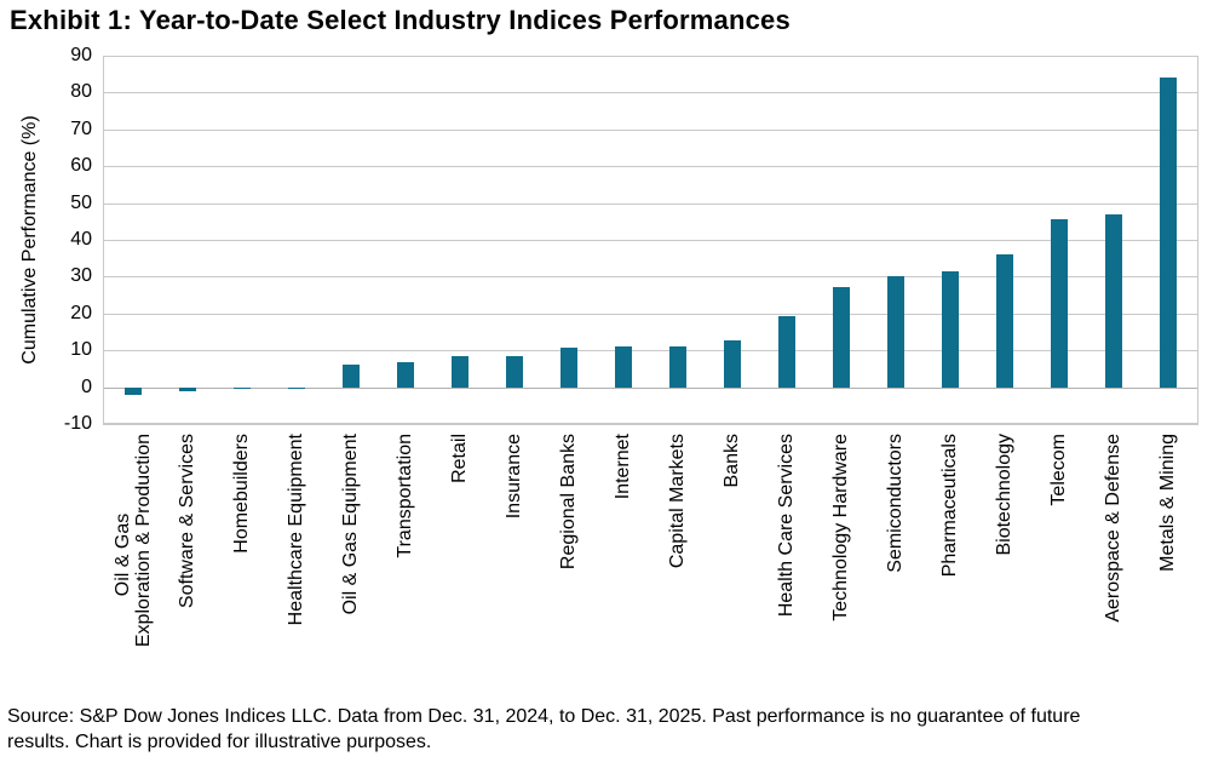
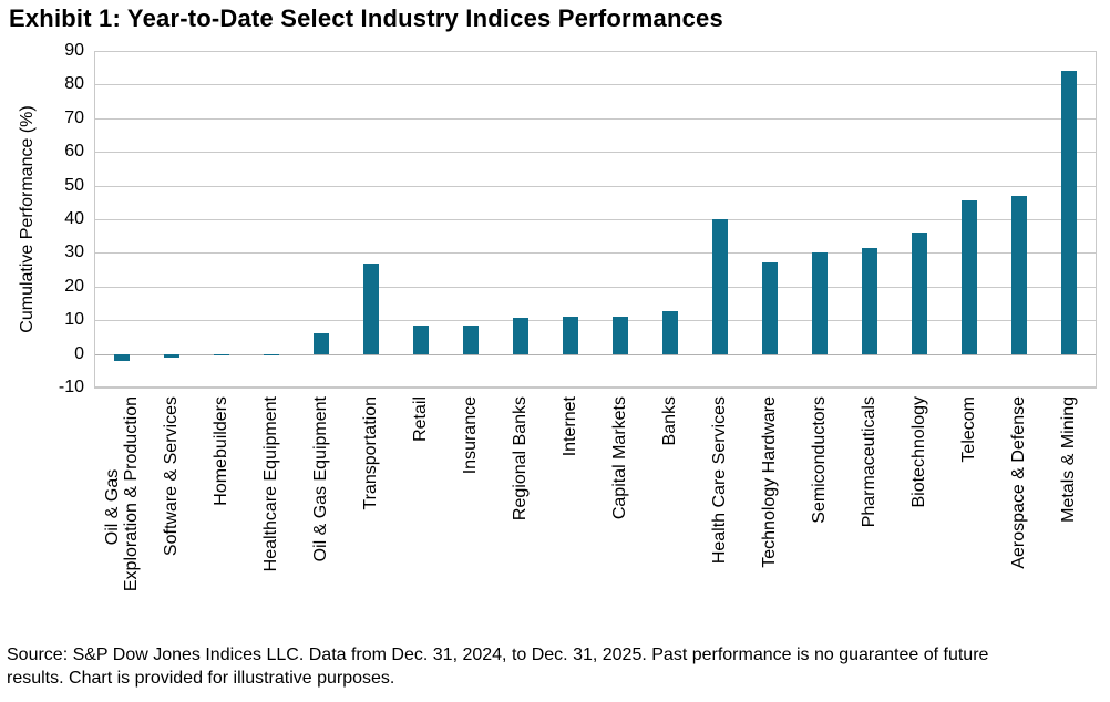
Transportation: 7 -> 27
Health Care Services: 19 -> 40
